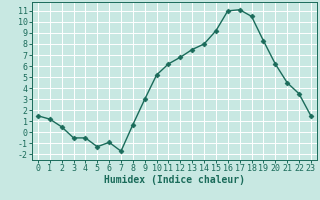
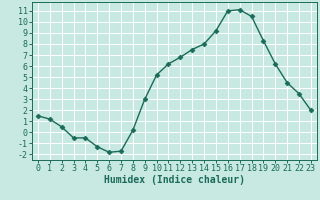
6: -0.9 -> -1.8
8: 0.7 -> 0.2
23: 1.5 -> 2.0
